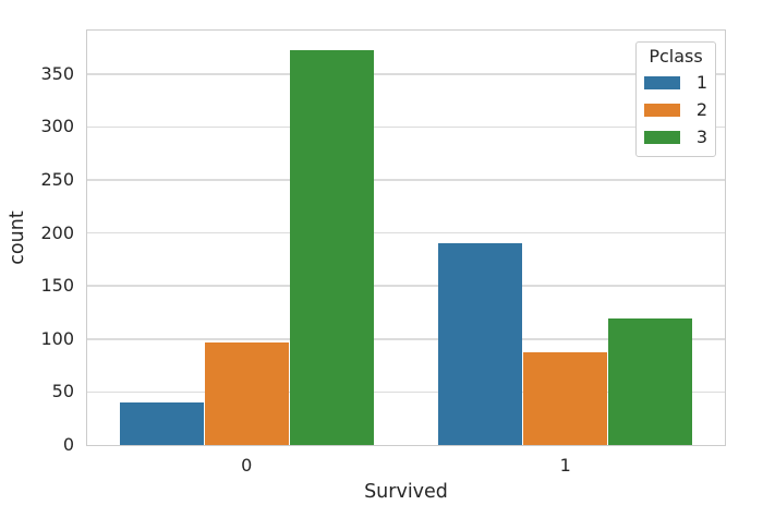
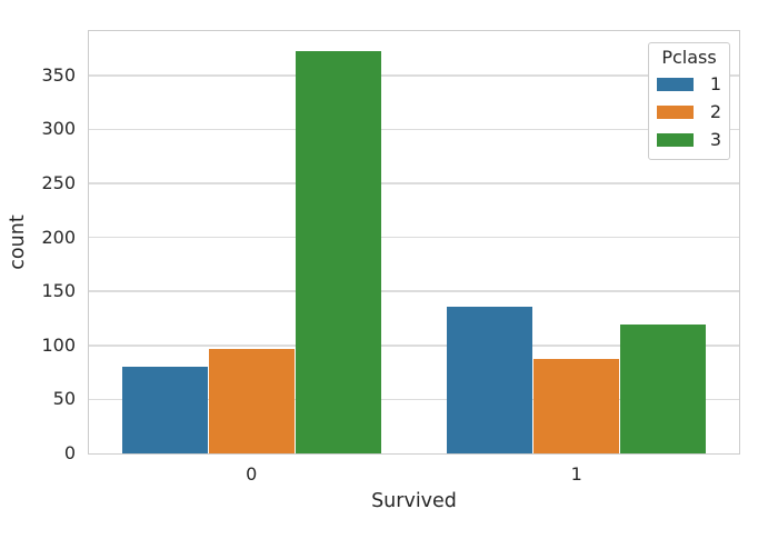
1/0: 40 -> 80
1/1: 190 -> 140
